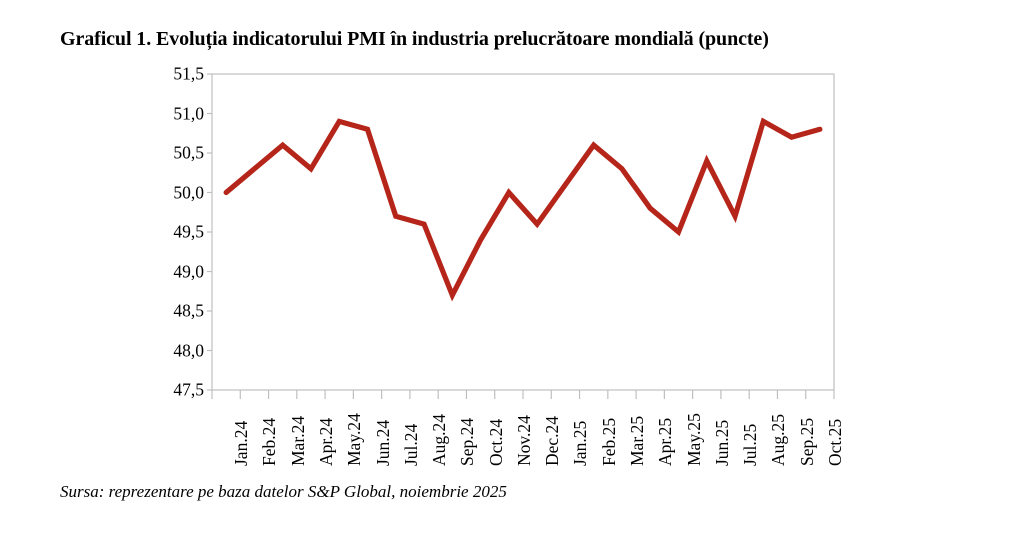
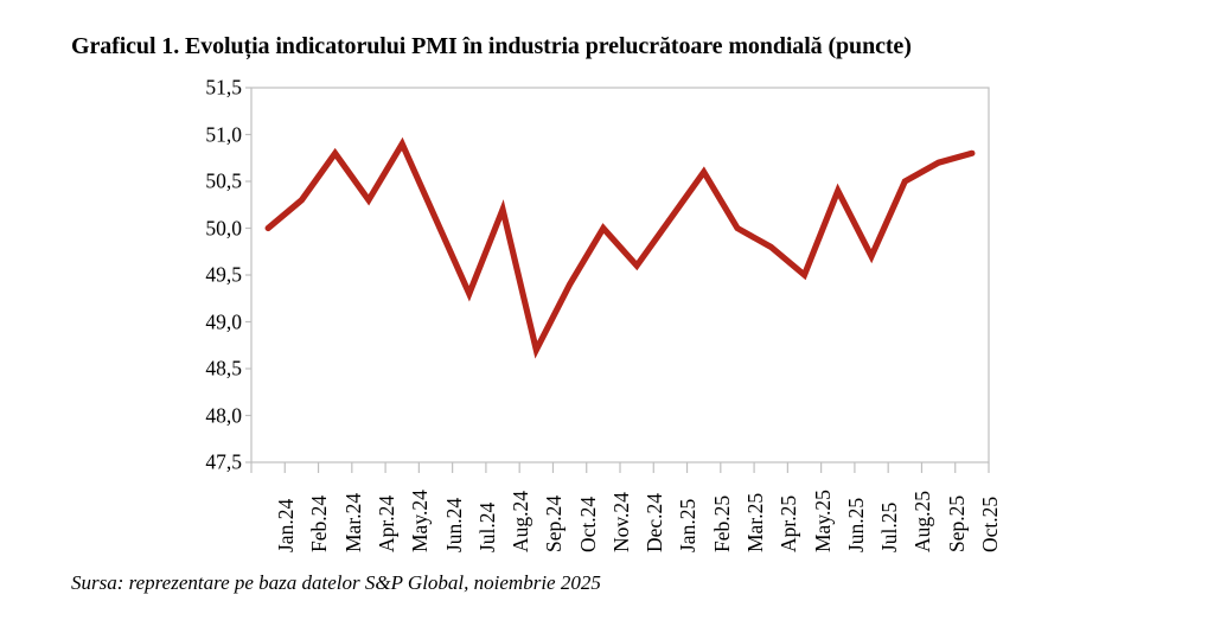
Mar.24: 50,6 -> 50,8
Jun.24: 50,8 -> 50,1
Jul.24: 49,7 -> 49,3
Aug.24: 49,6 -> 50,2
Mar.25: 50,3 -> 50,0
Aug.25: 50,9 -> 50,5
